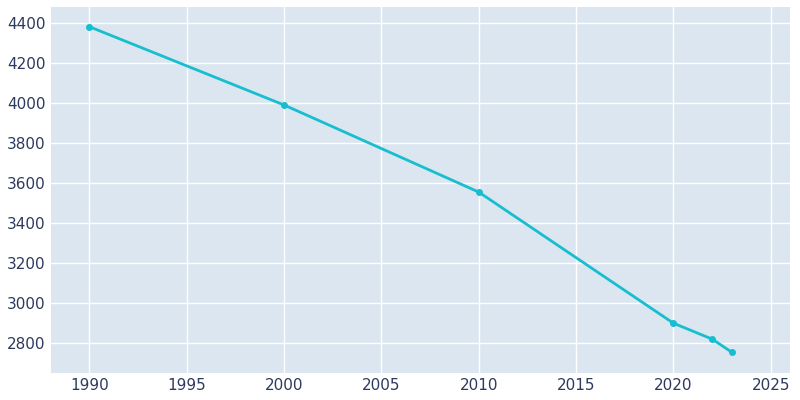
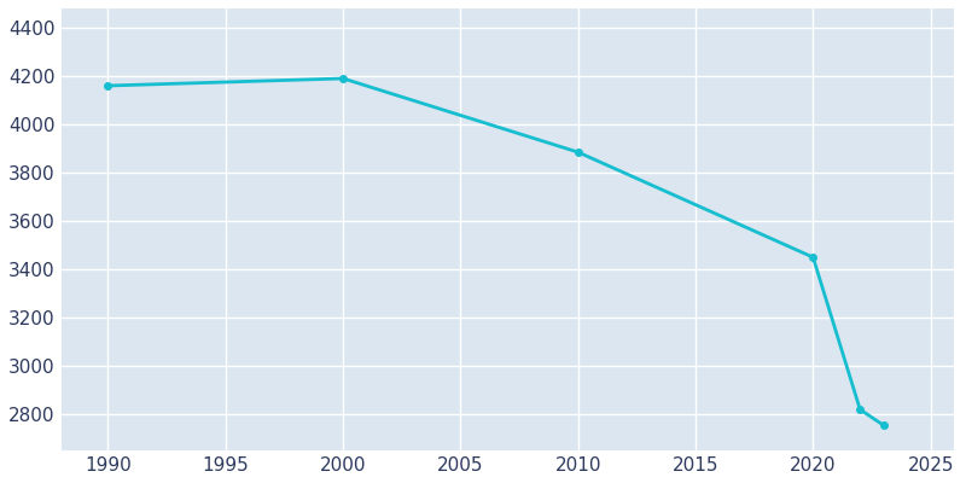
1990: 4381 -> 4160
2000: 3990 -> 4190
2010: 3555 -> 3885
2020: 2900 -> 3450
